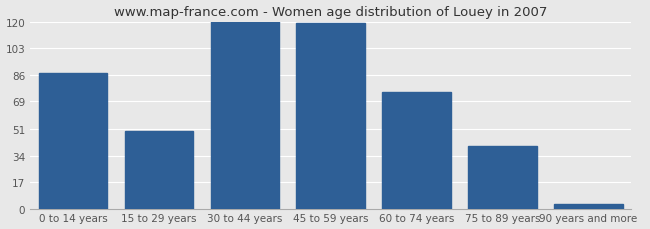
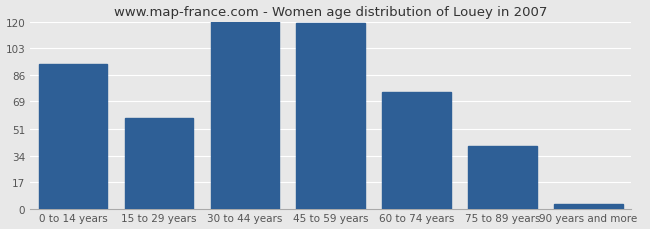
0 to 14 years: 87 -> 93
15 to 29 years: 50 -> 58
